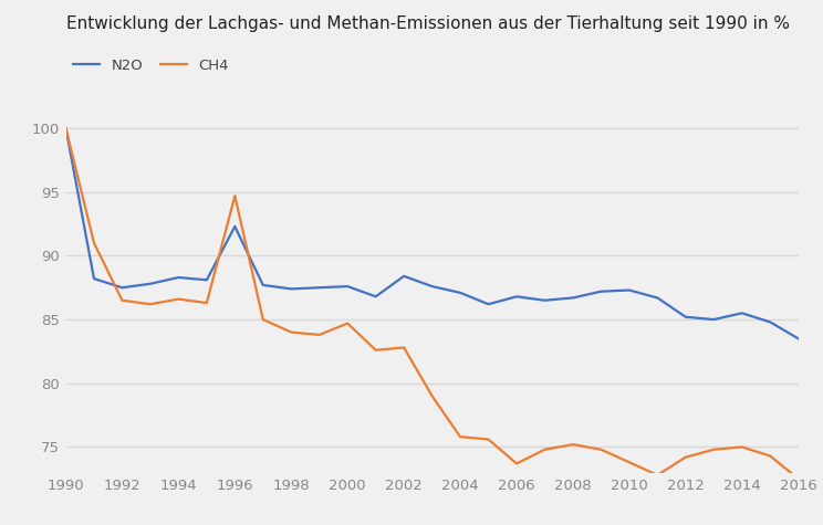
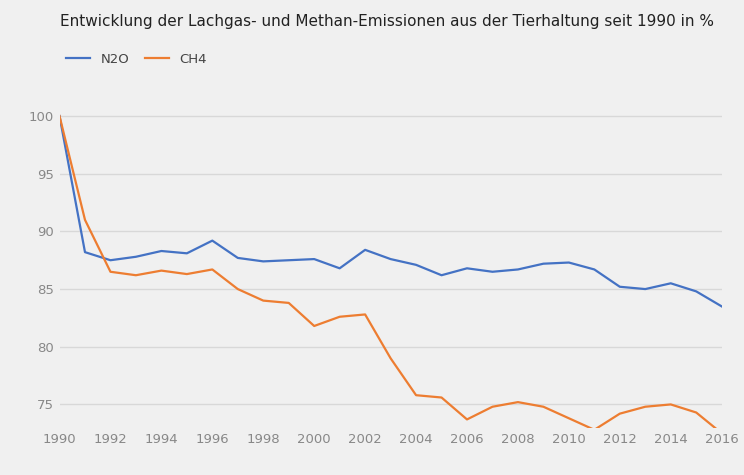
N2O/1996: 92.3 -> 89.2
CH4/1996: 94.7 -> 86.7
CH4/2000: 84.7 -> 81.8
